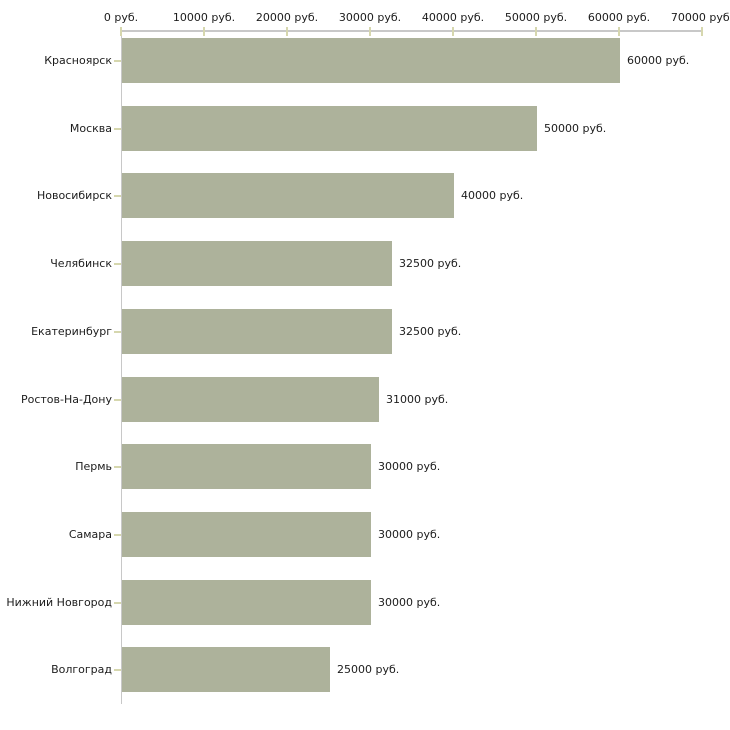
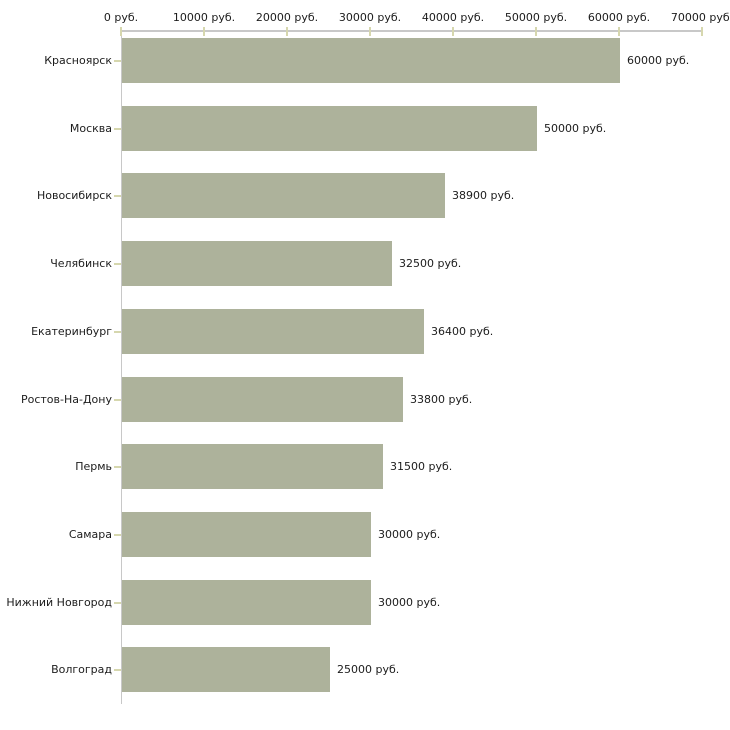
Новосибирск: 40000 -> 38900
Екатеринбург: 32500 -> 36400
Ростов-На-Дону: 31000 -> 33800
Пермь: 30000 -> 31500
